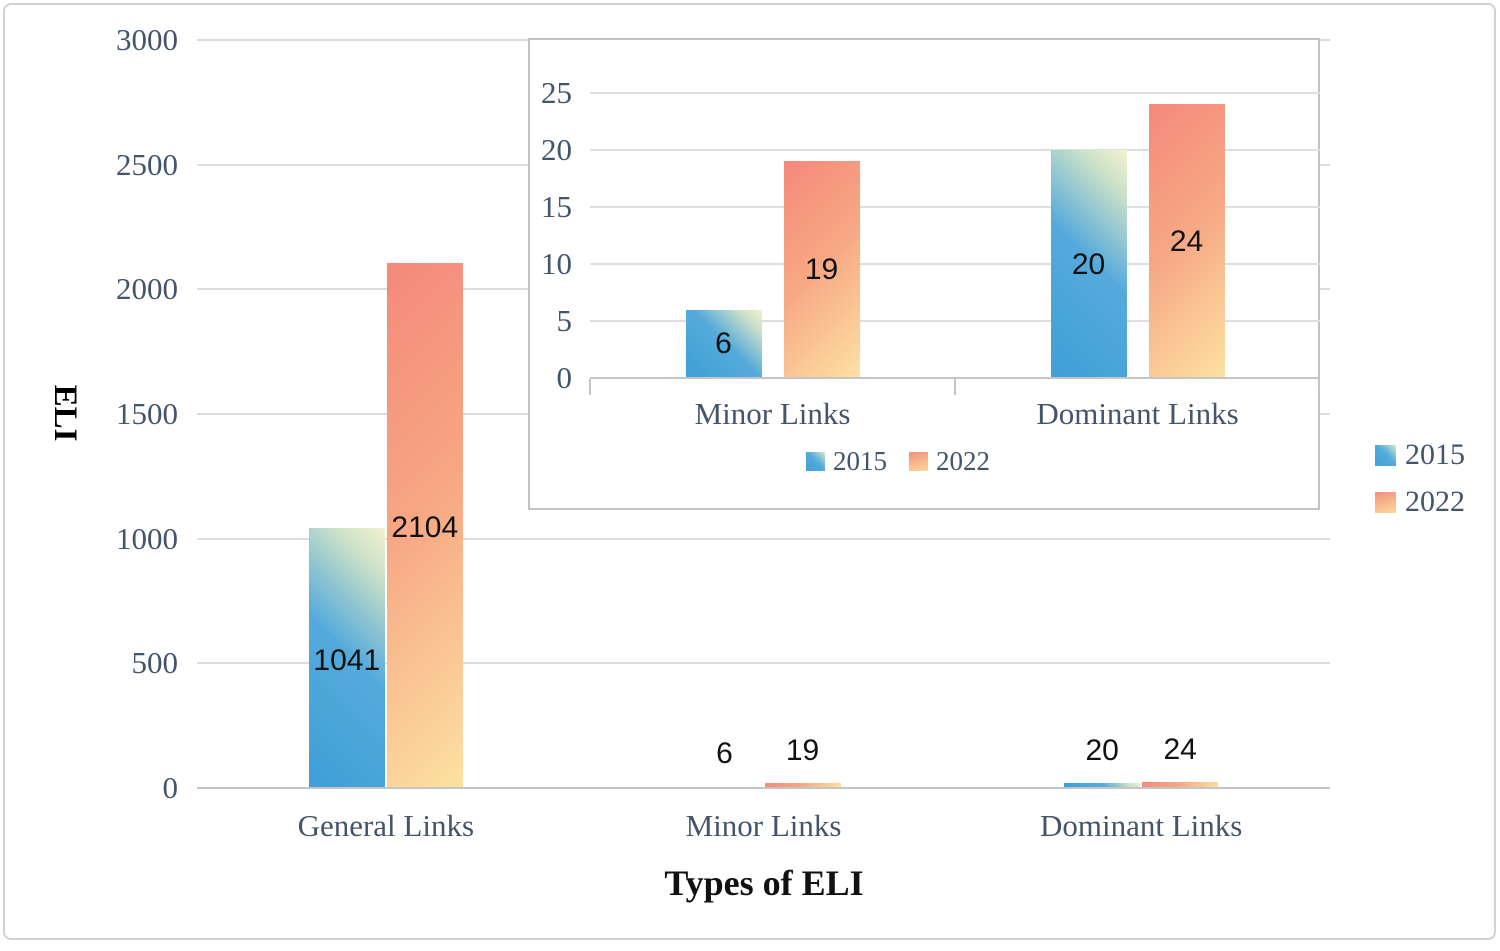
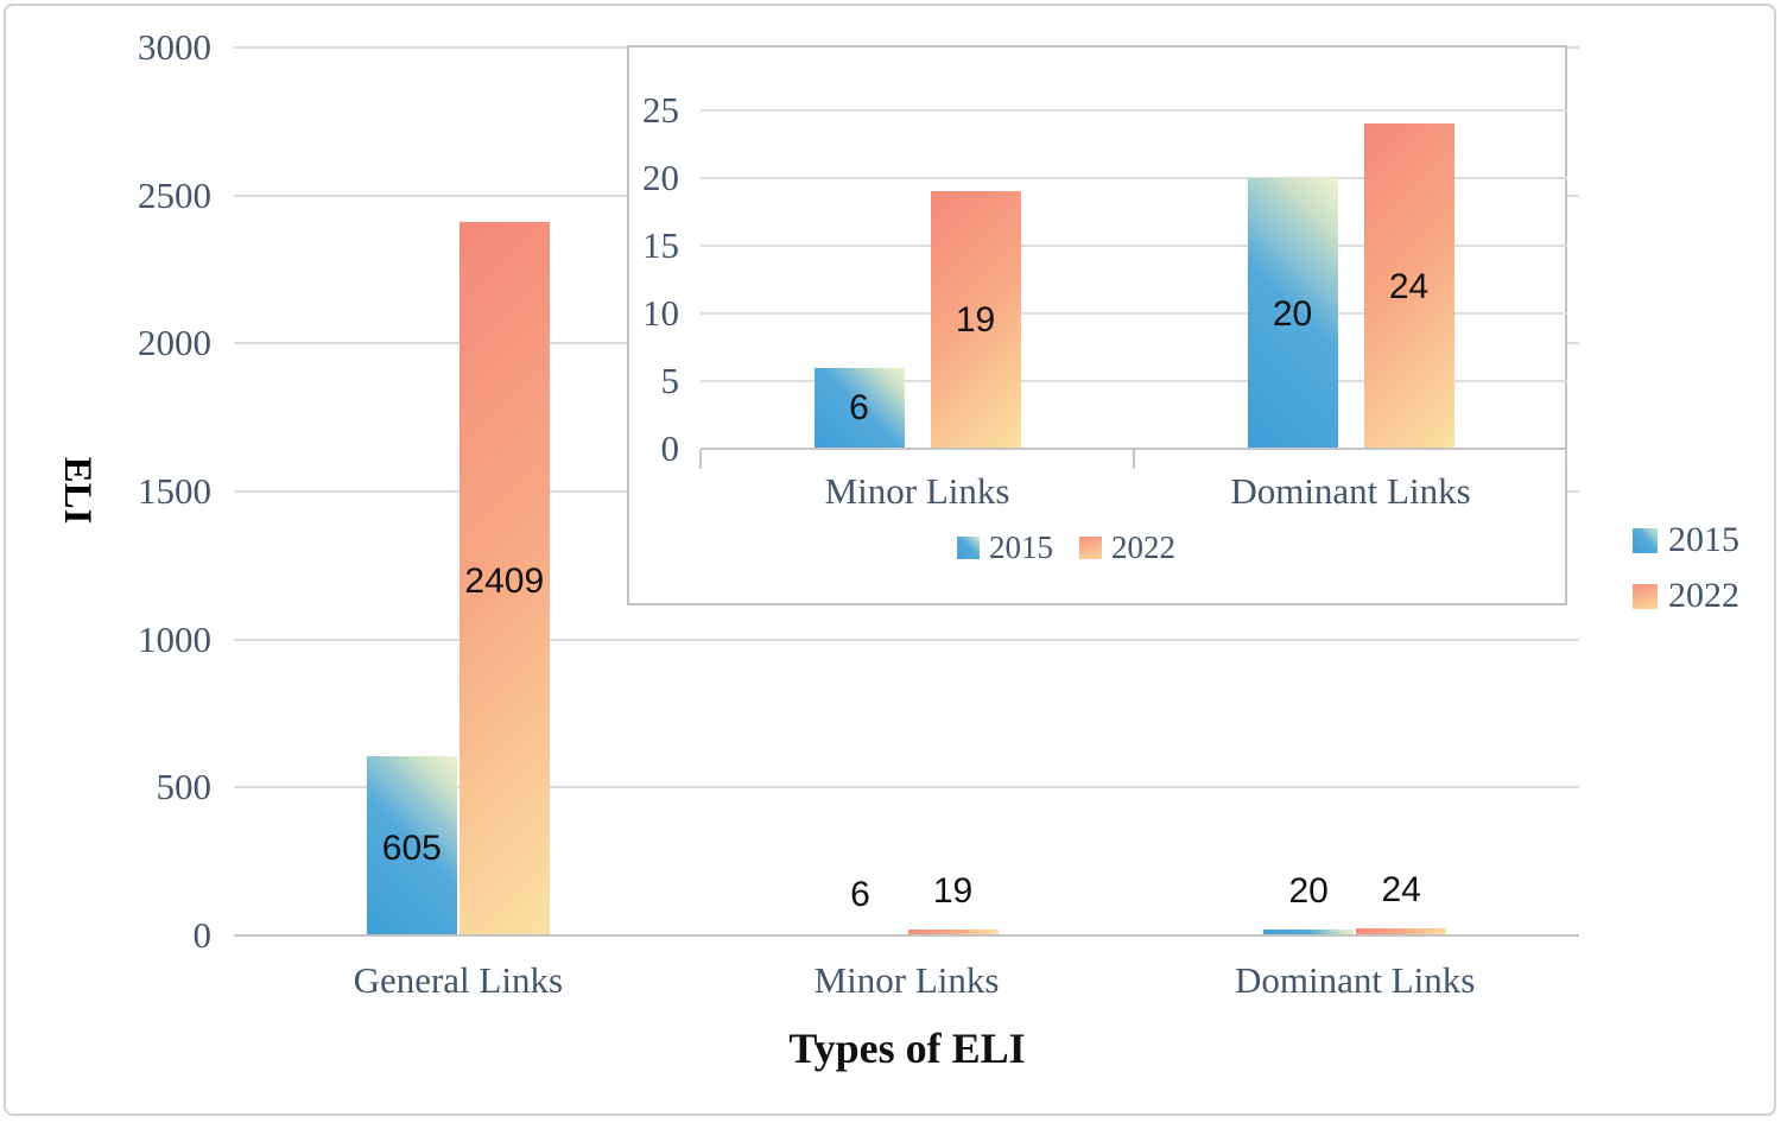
2015/General Links: 1041 -> 605
2022/General Links: 2104 -> 2409
